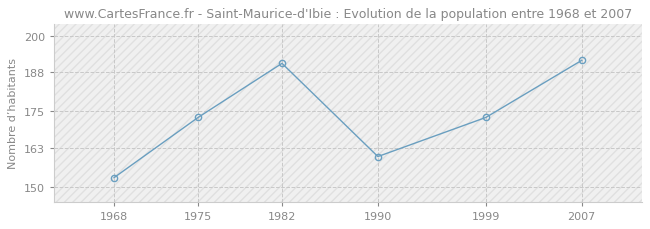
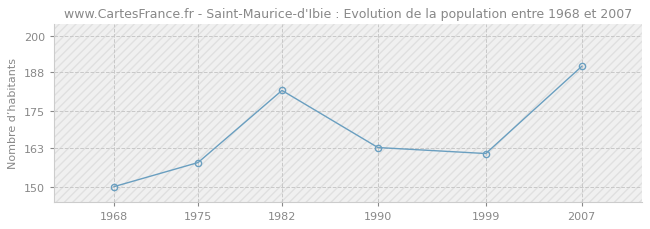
1968: 153 -> 150
1975: 173 -> 158
1982: 191 -> 182
1990: 160 -> 163
1999: 173 -> 161
2007: 192 -> 190
